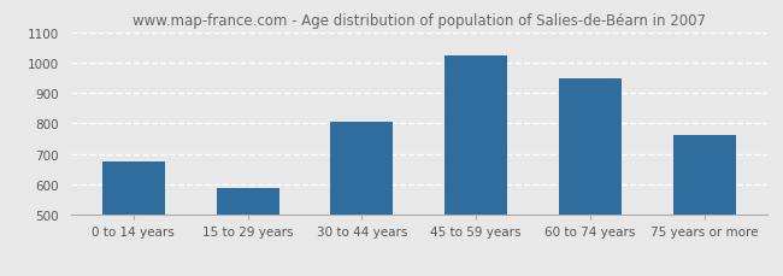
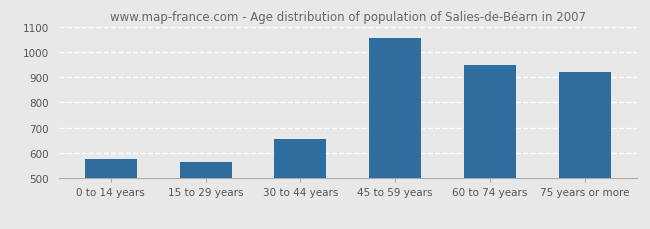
0 to 14 years: 675 -> 575
15 to 29 years: 590 -> 565
30 to 44 years: 805 -> 655
45 to 59 years: 1025 -> 1055
75 years or more: 762 -> 920
